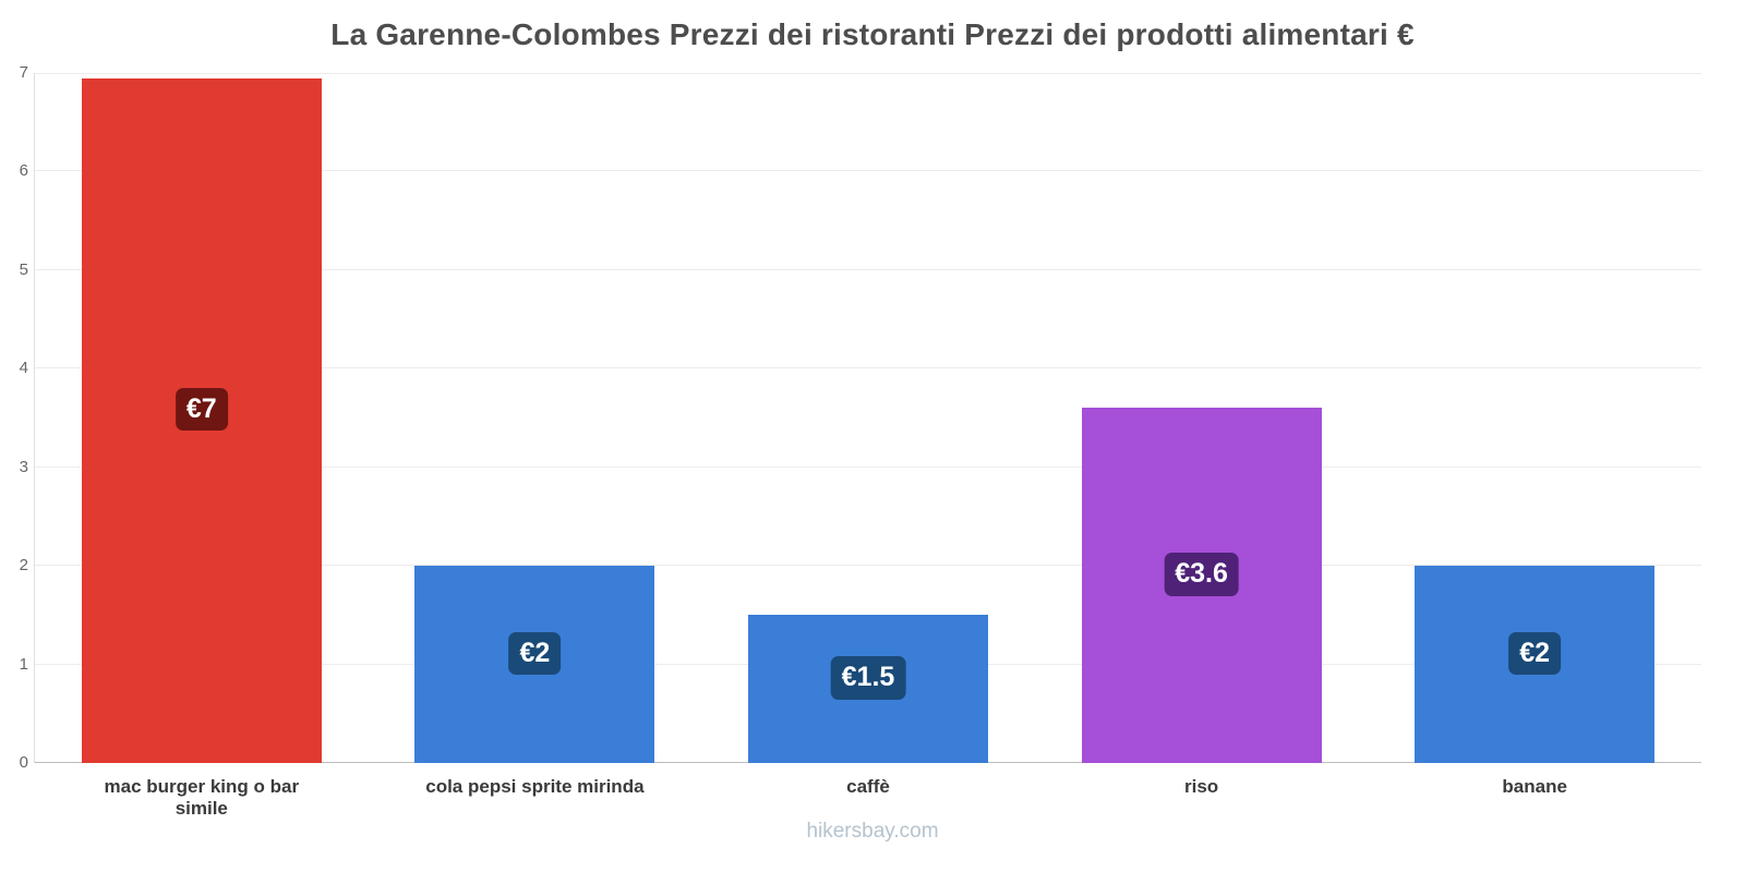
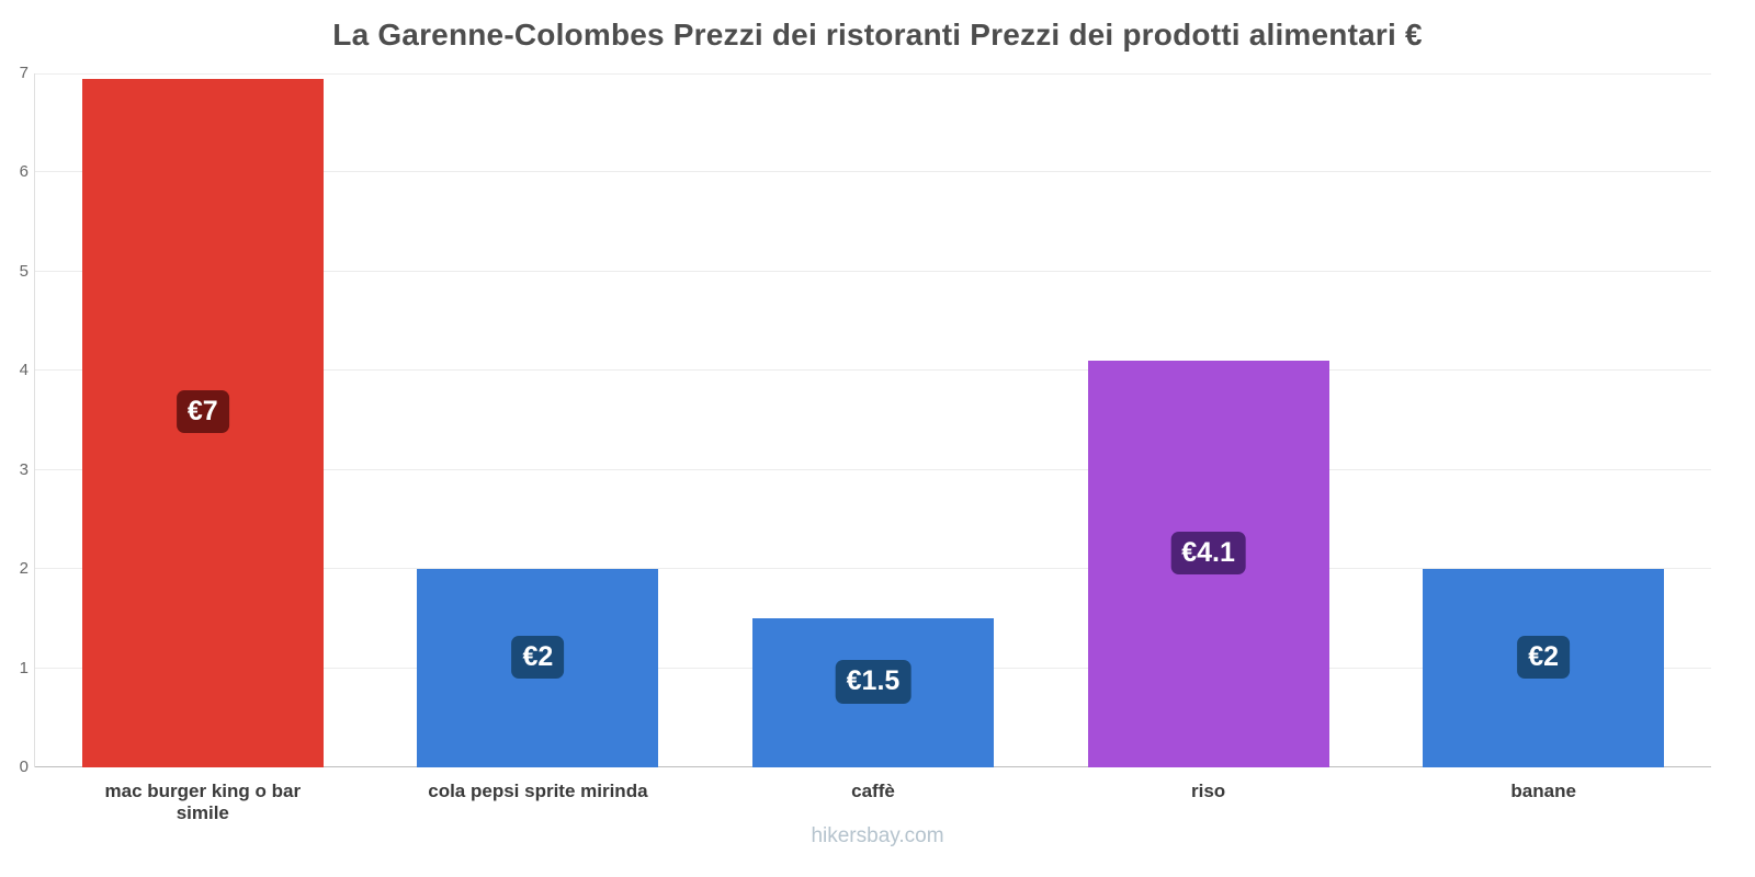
riso: €3.6 -> €4.1
